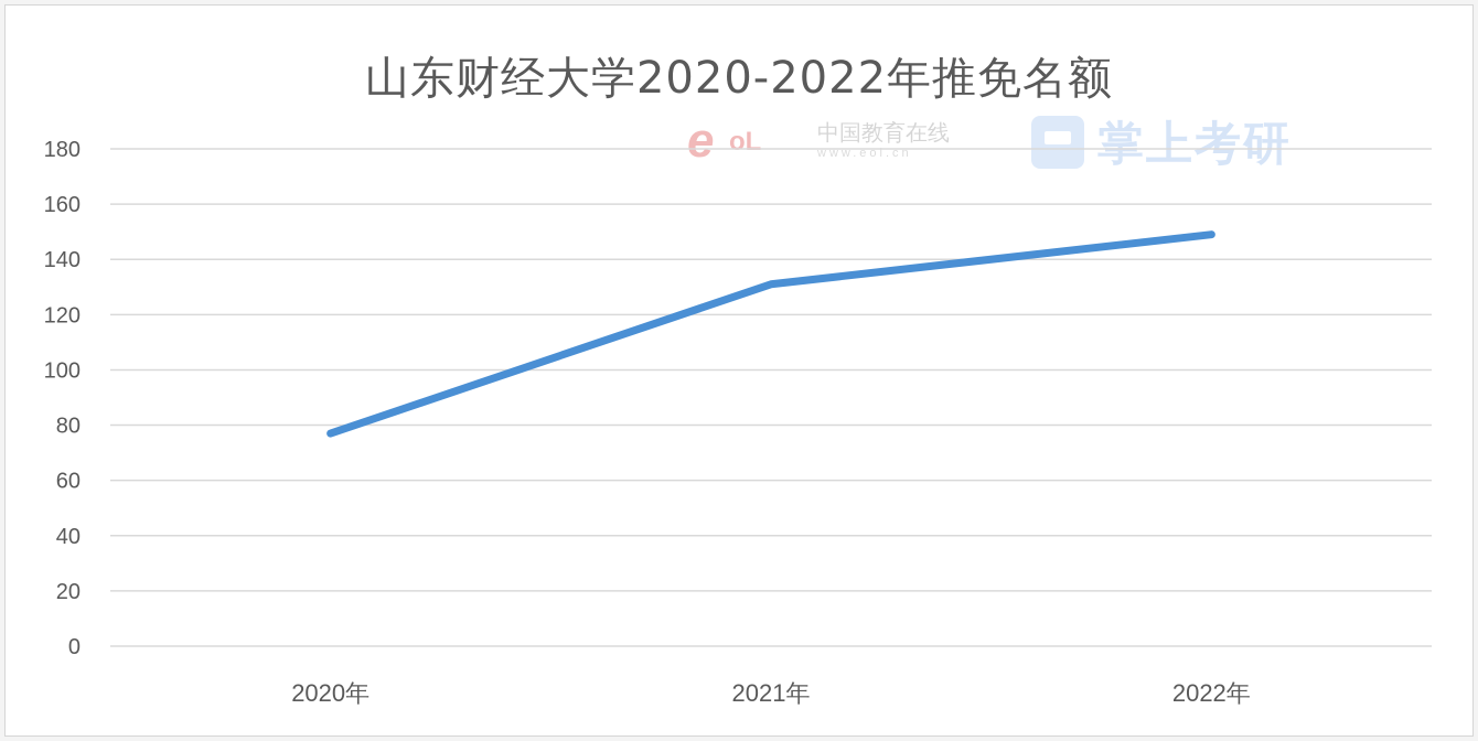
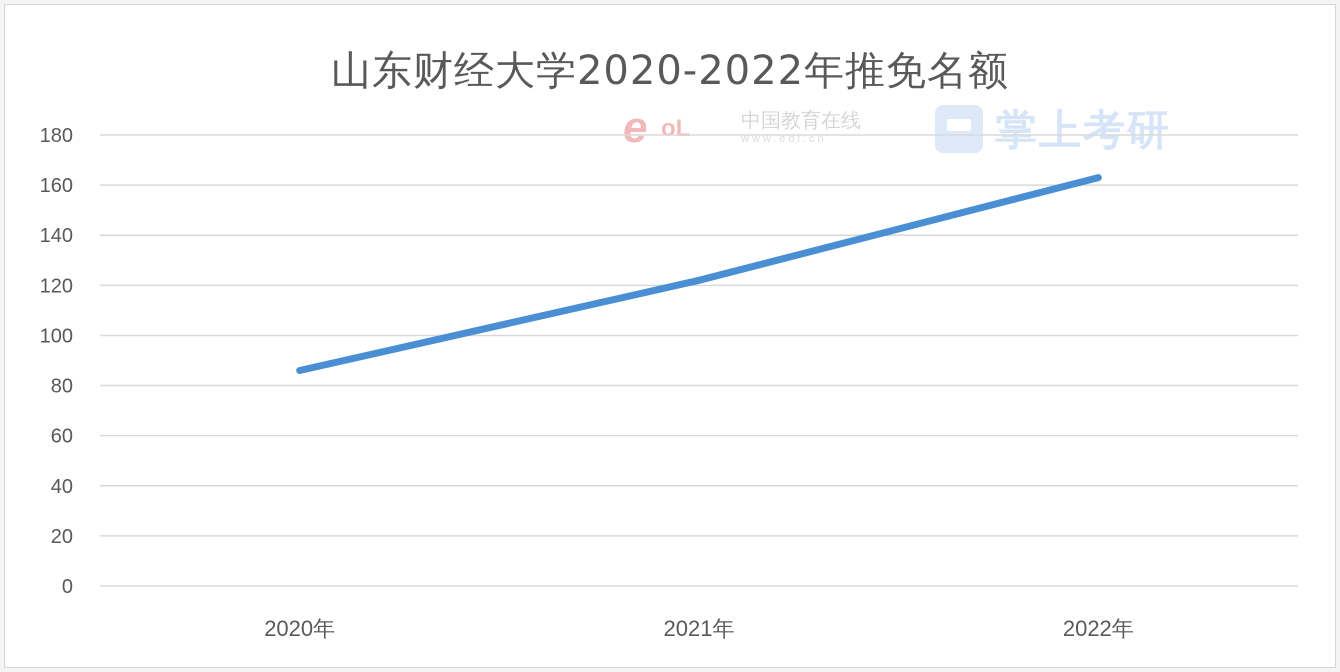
2020年: 77 -> 86
2021年: 131 -> 122
2022年: 149 -> 163
